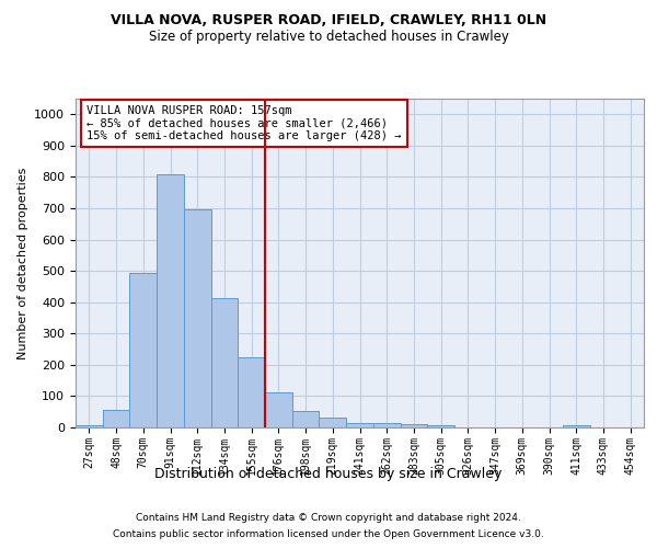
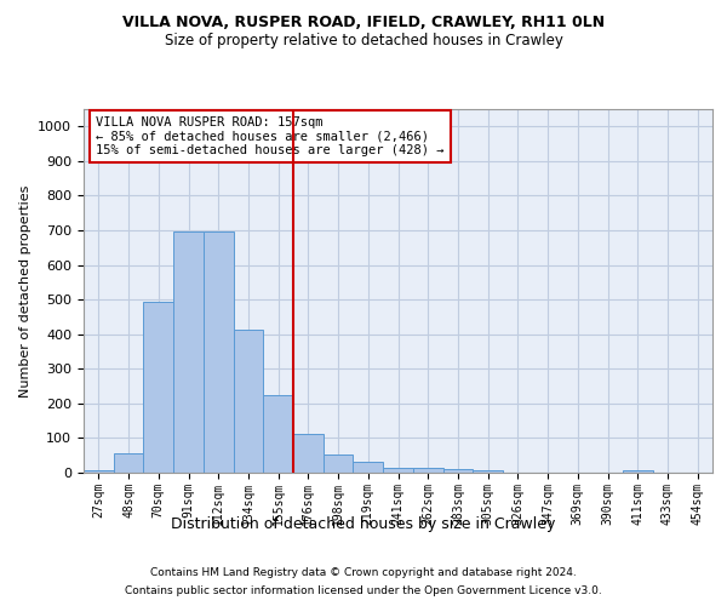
91sqm: 807 -> 695
